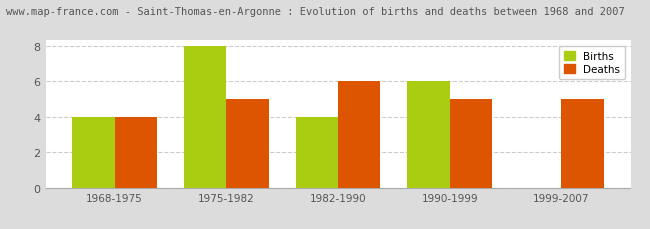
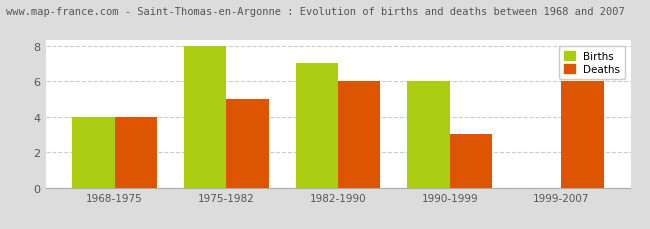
Births/1982-1990: 4 -> 7
Deaths/1990-1999: 5 -> 3
Deaths/1999-2007: 5 -> 6
